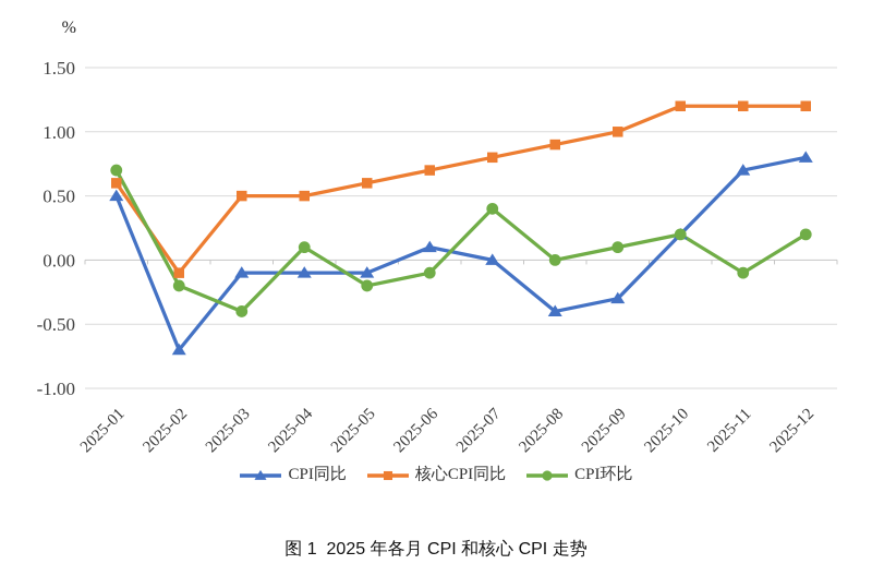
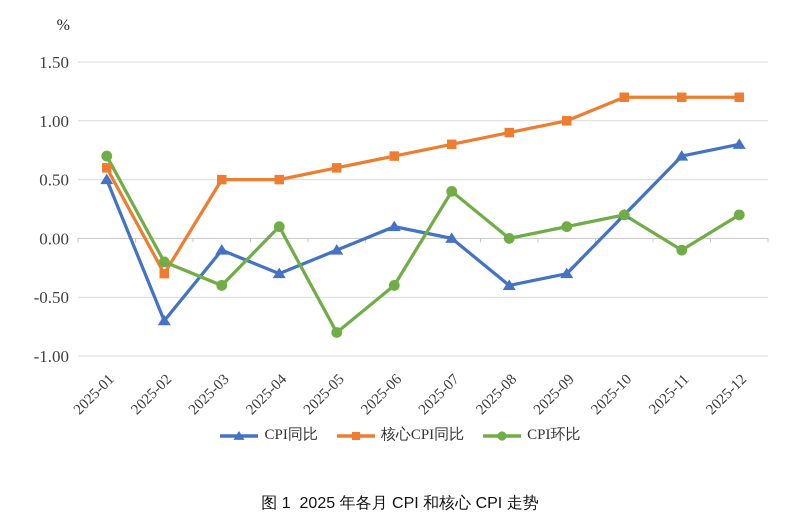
核心CPI同比/2025-02: -0.1 -> -0.3
CPI同比/2025-04: -0.1 -> -0.3
CPI环比/2025-05: -0.2 -> -0.8
CPI环比/2025-06: -0.1 -> -0.4
